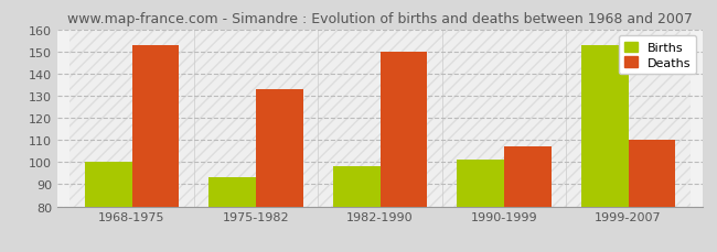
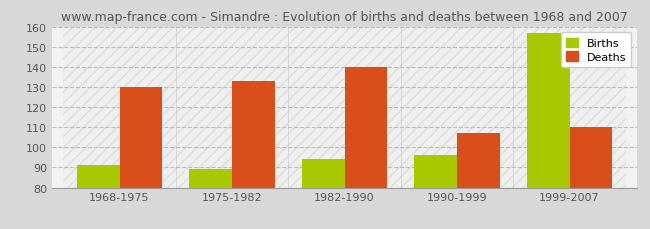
Births/1968-1975: 100 -> 91
Deaths/1968-1975: 153 -> 130
Births/1975-1982: 93 -> 89
Births/1982-1990: 98 -> 94
Deaths/1982-1990: 150 -> 140
Births/1990-1999: 101 -> 96
Births/1999-2007: 153 -> 157
